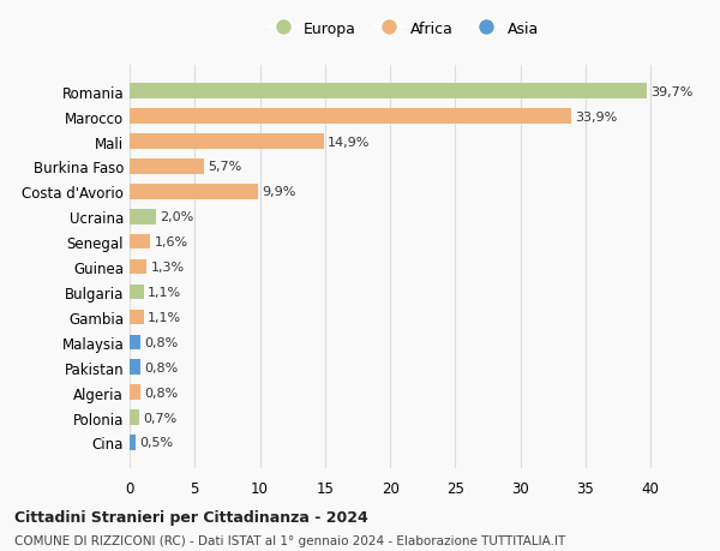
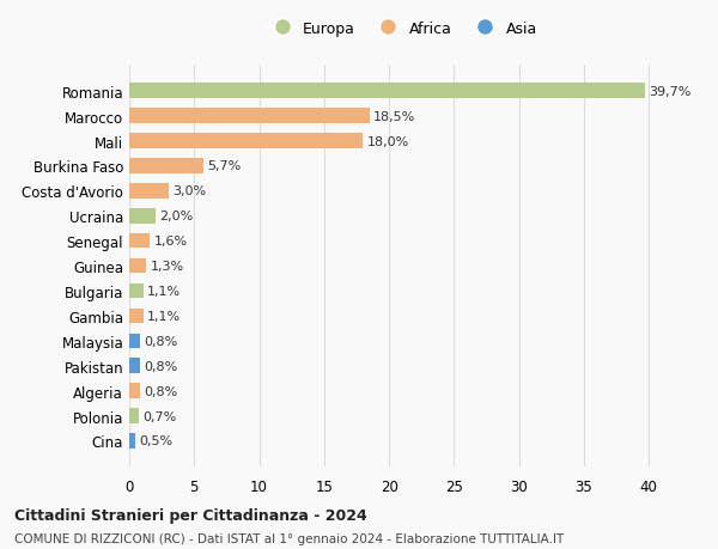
Marocco: 33,9% -> 18,5%
Mali: 14,9% -> 18,0%
Costa d'Avorio: 9,9% -> 3,0%
